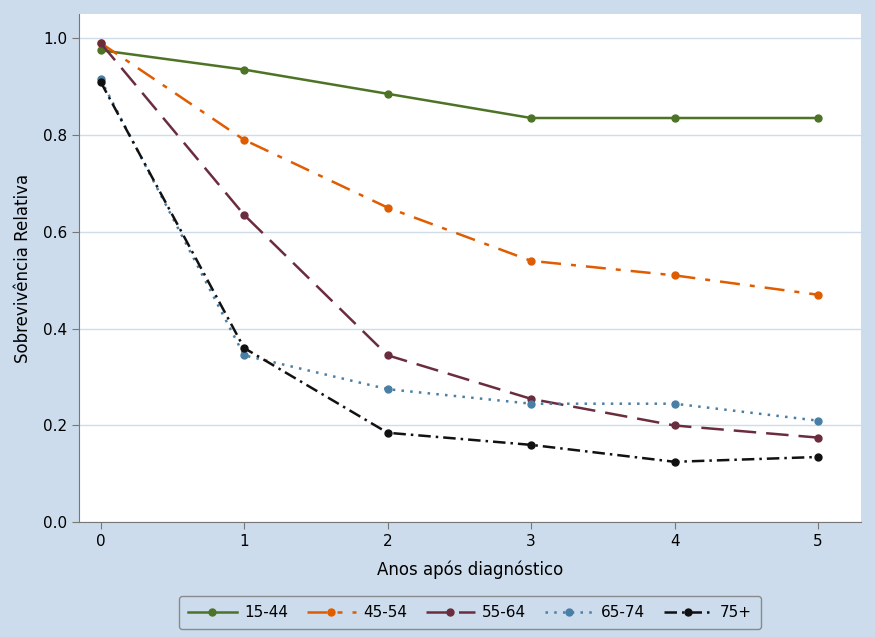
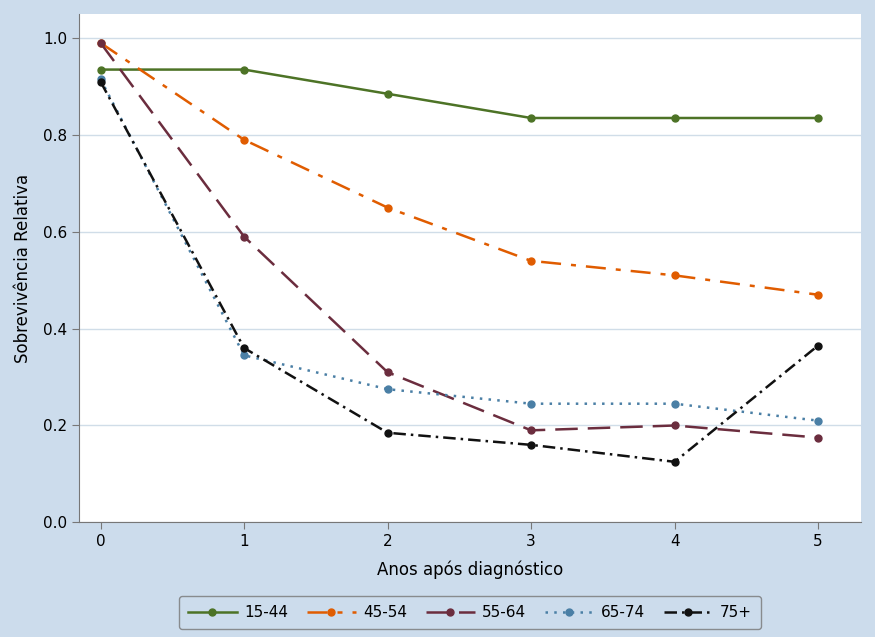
15-44/0: 0.975 -> 0.935
55-64/1: 0.635 -> 0.590
55-64/2: 0.345 -> 0.310
55-64/3: 0.255 -> 0.190
75+/5: 0.135 -> 0.365
